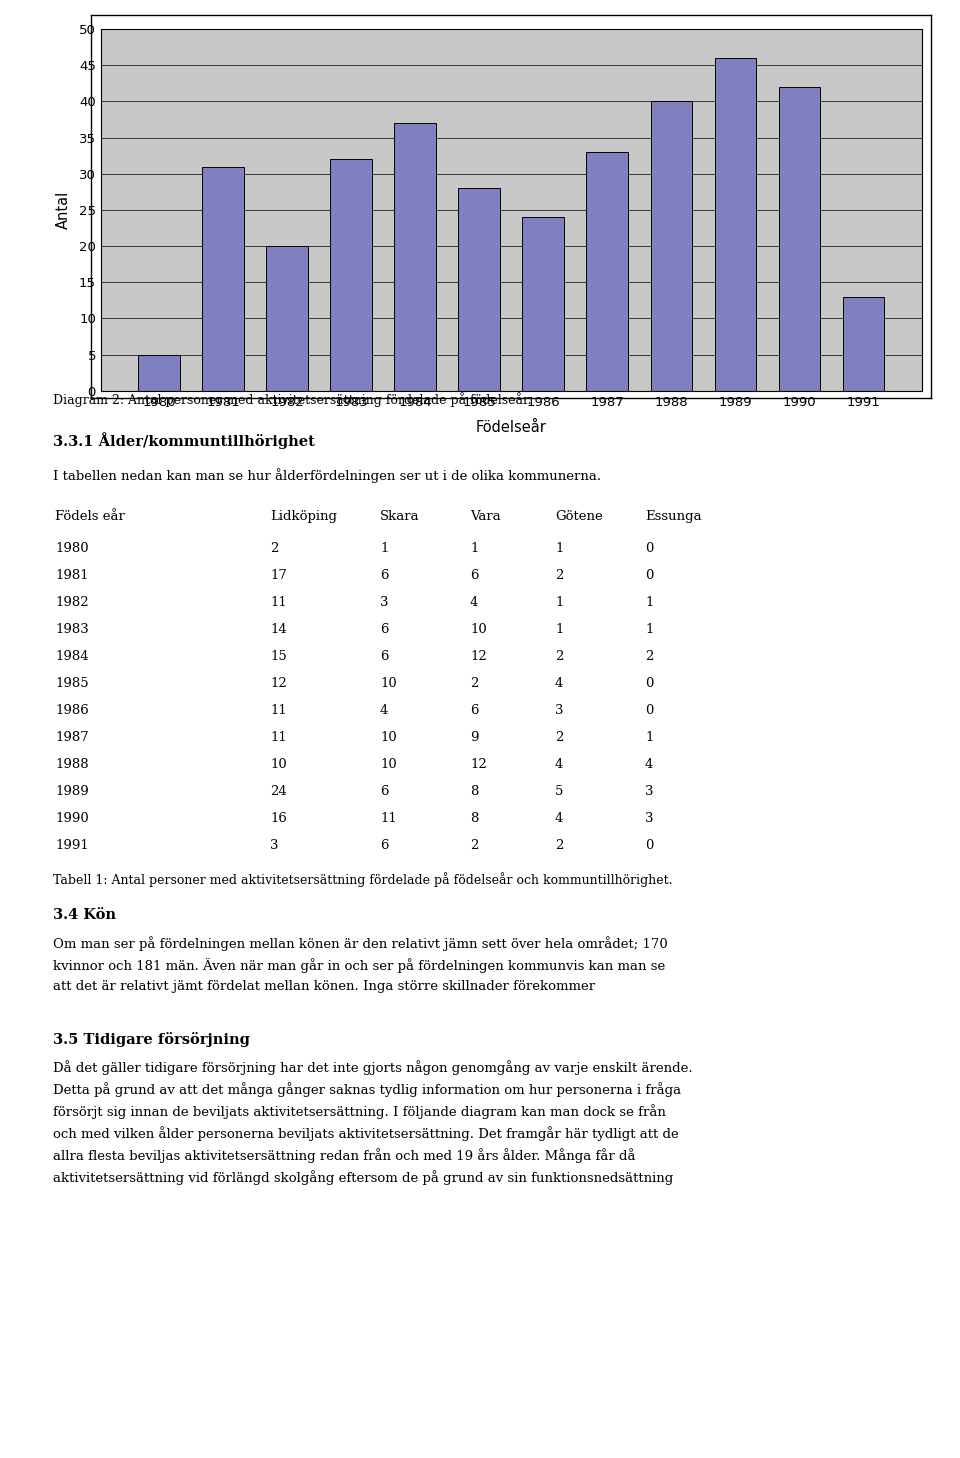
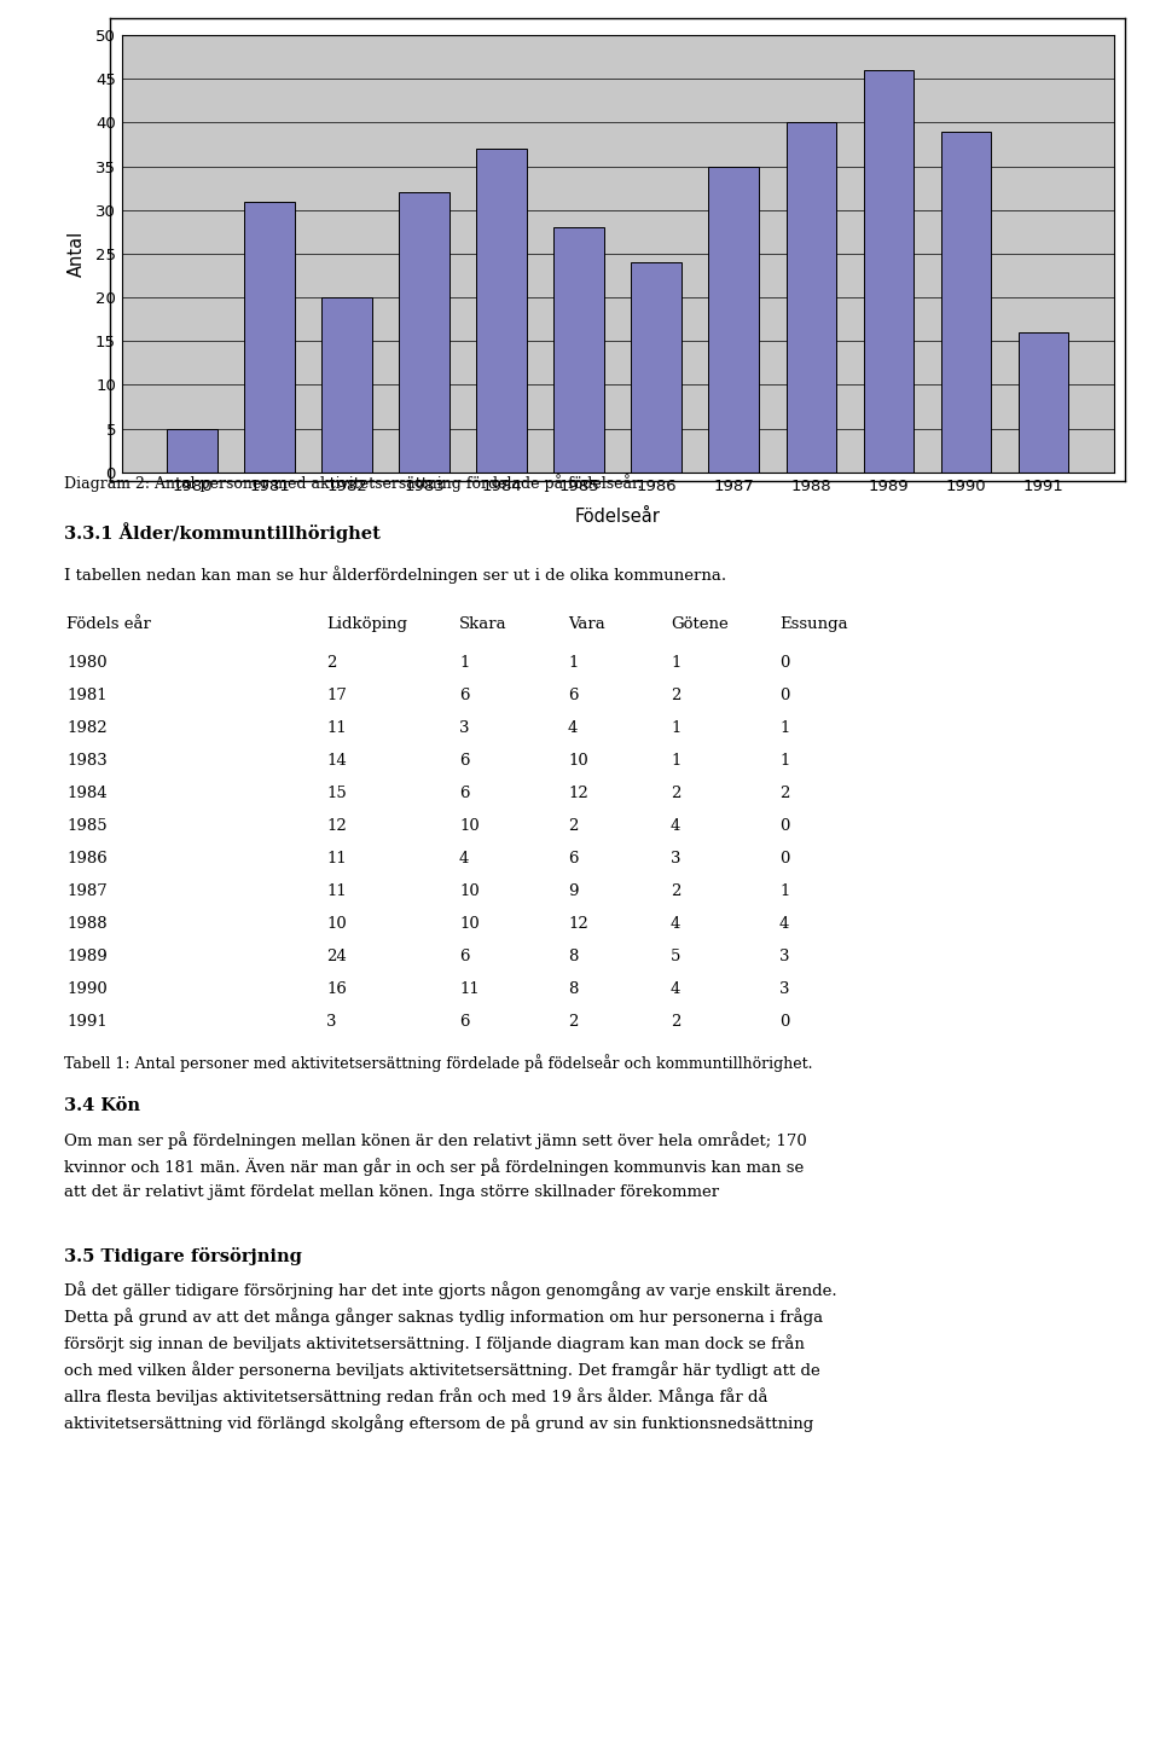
1987: 33 -> 35
1990: 42 -> 39
1991: 13 -> 16
